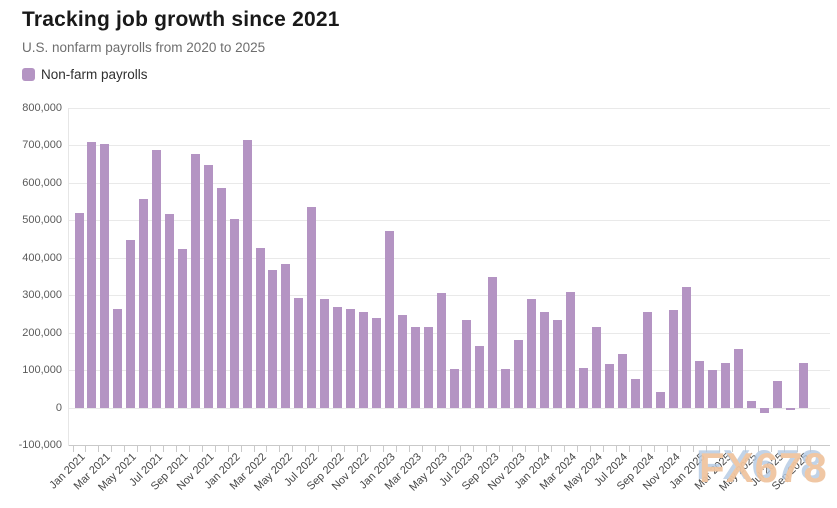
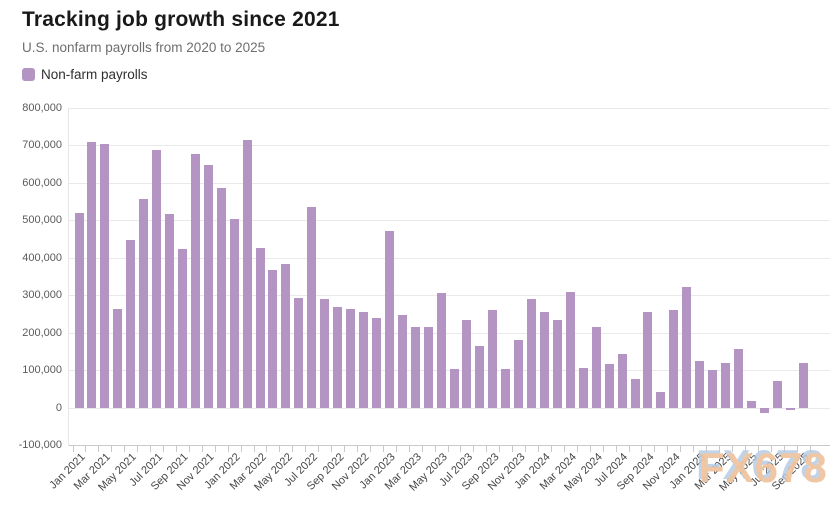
Sep 2023: 350000 -> 260000
